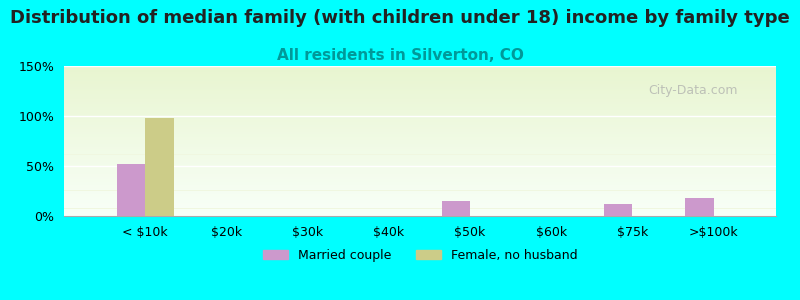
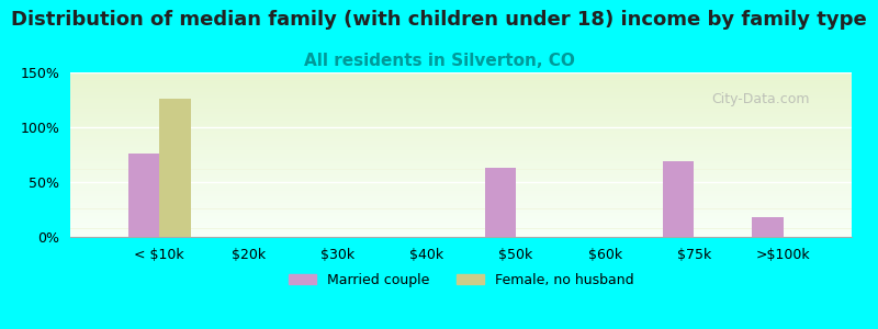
Married couple/< $10k: 52% -> 76%
Female, no husband/< $10k: 98% -> 126%
Married couple/$50k: 15% -> 63%
Married couple/$75k: 12% -> 69%
